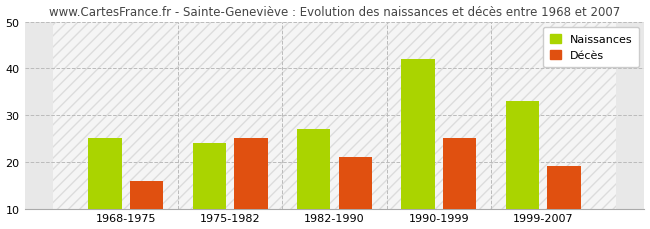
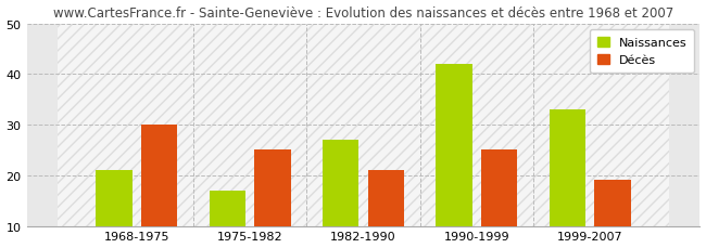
Naissances/1968-1975: 25 -> 21
Décès/1968-1975: 16 -> 30
Naissances/1975-1982: 24 -> 17
